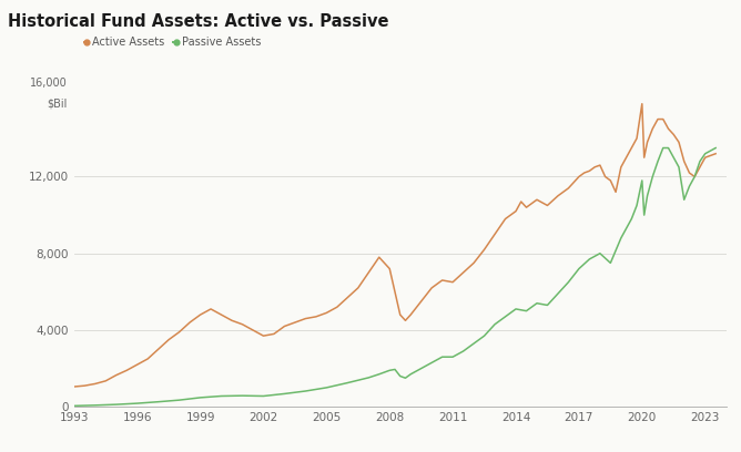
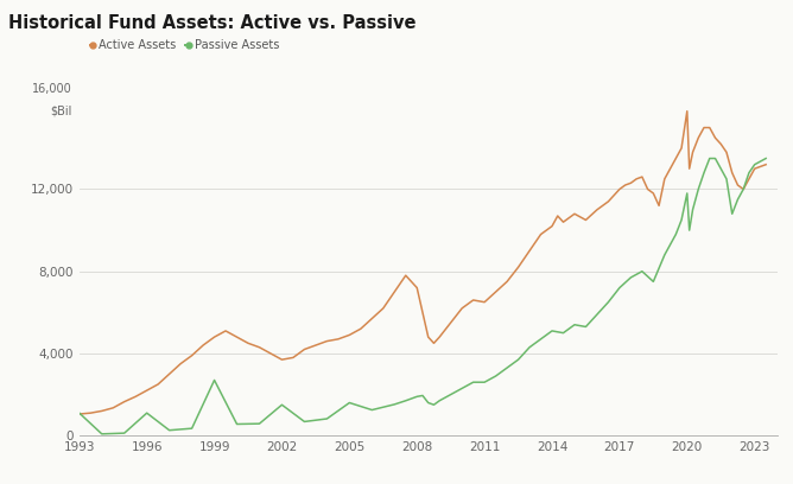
Passive Assets/1993: 0 -> 1,100
Passive Assets/1996: 200 -> 1,100
Passive Assets/1999: 500 -> 2,700
Passive Assets/2002: 600 -> 1,500
Passive Assets/2005: 1,000 -> 1,600
